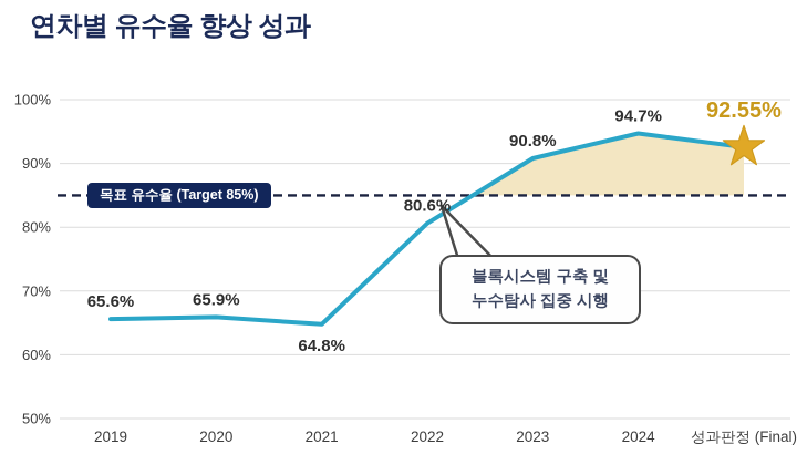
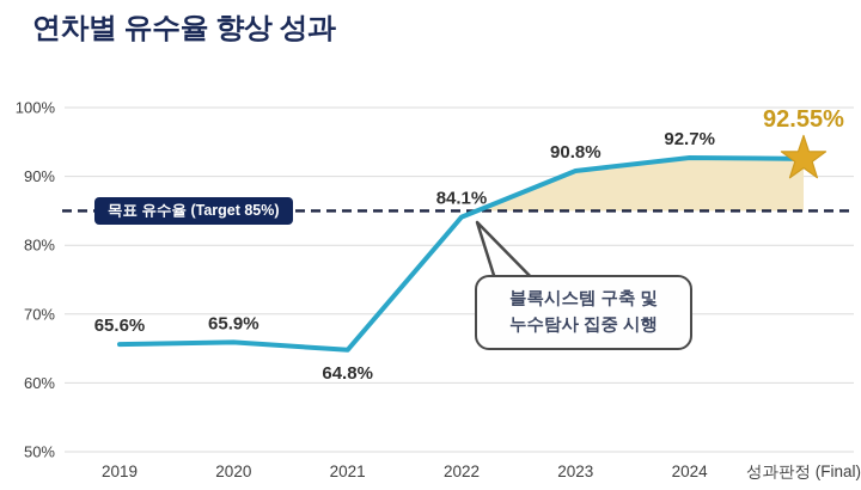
2022: 80.6% -> 84.1%
2024: 94.7% -> 92.7%
